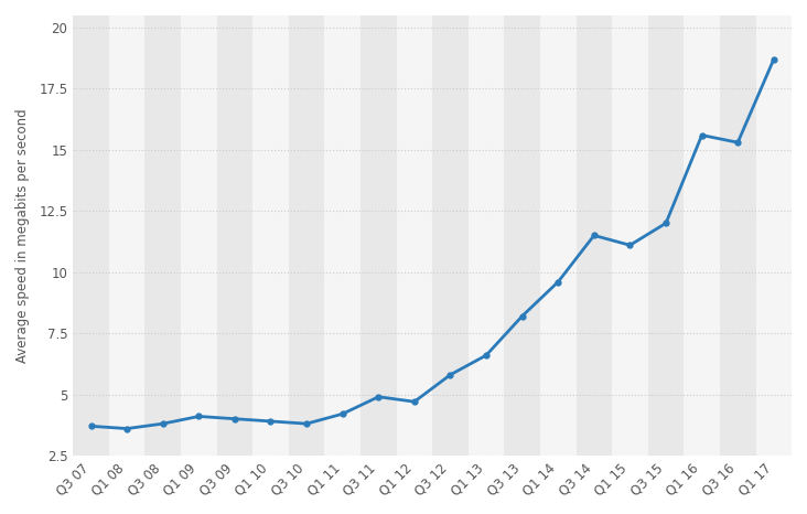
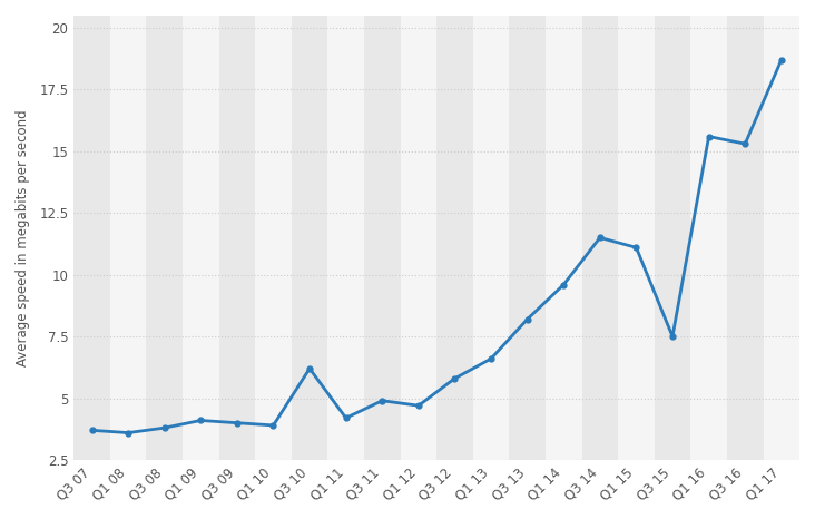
Q3 10: 3.8 -> 6.2
Q3 15: 12.0 -> 7.5
